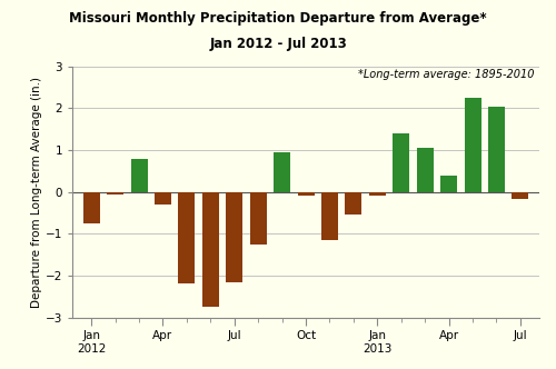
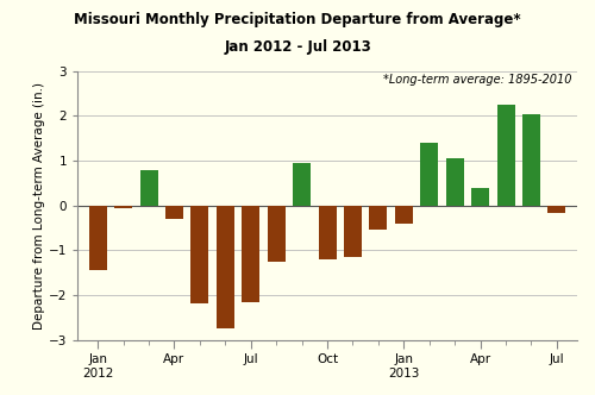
Jan 2012: -0.75 -> -1.45
Oct: -0.10 -> -1.20
Jan 2013: -0.10 -> -0.40
